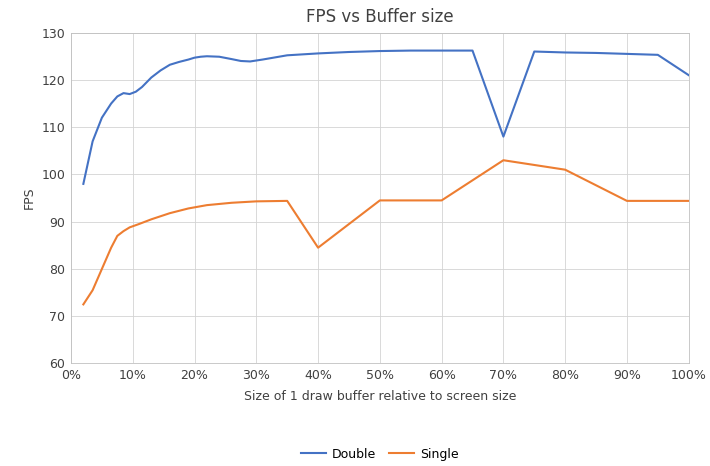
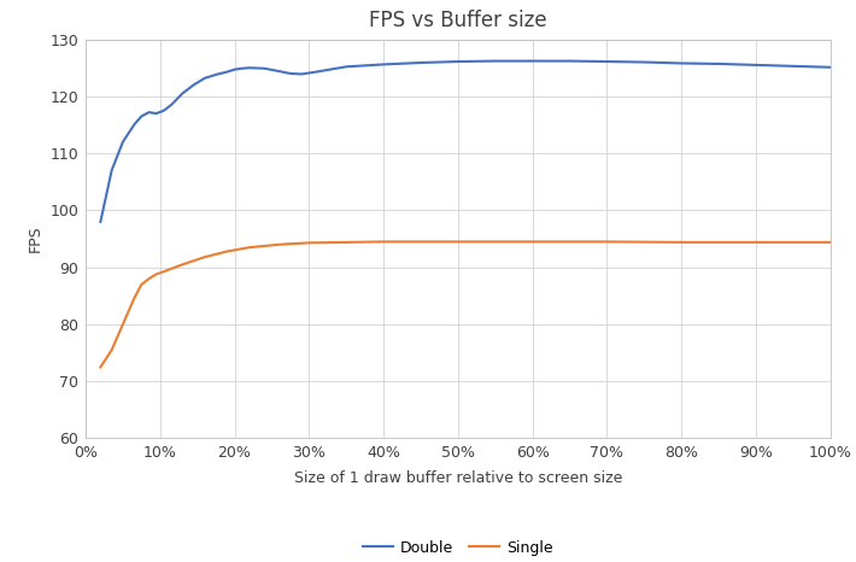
Single/40%: 84.5 -> 94.5
Double/70%: 108.0 -> 126.1
Single/70%: 103.0 -> 94.5
Single/80%: 101.0 -> 94.4
Double/100%: 121.0 -> 125.1
